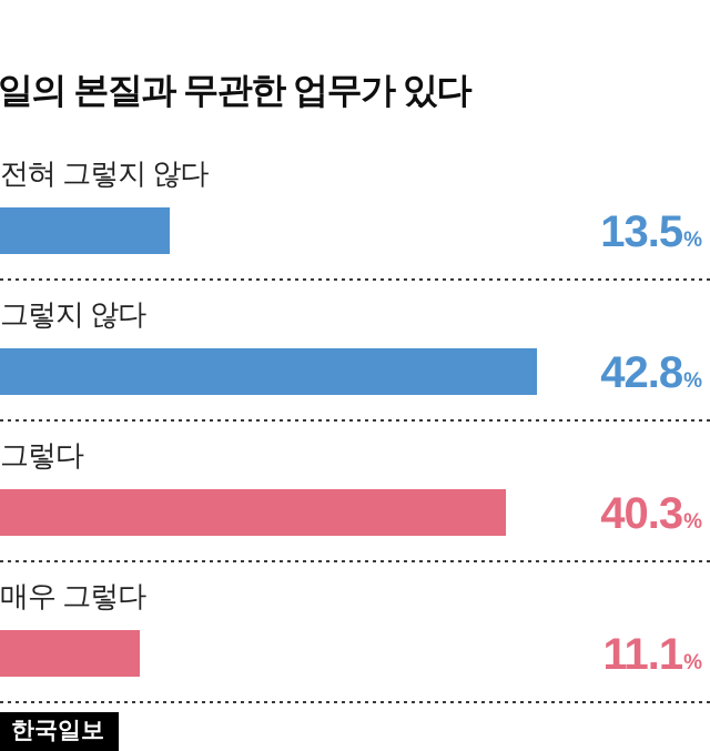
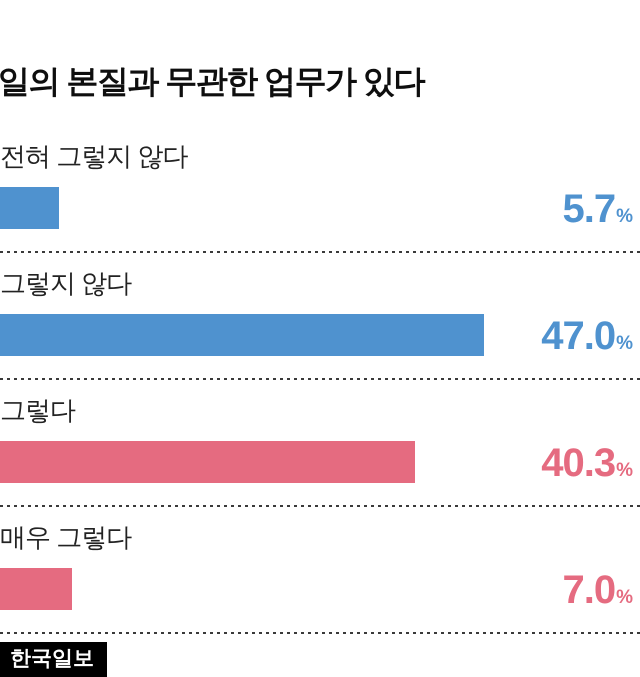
전혀 그렇지 않다: 13.5 -> 5.7
그렇지 않다: 42.8 -> 47.0
매우 그렇다: 11.1 -> 7.0
